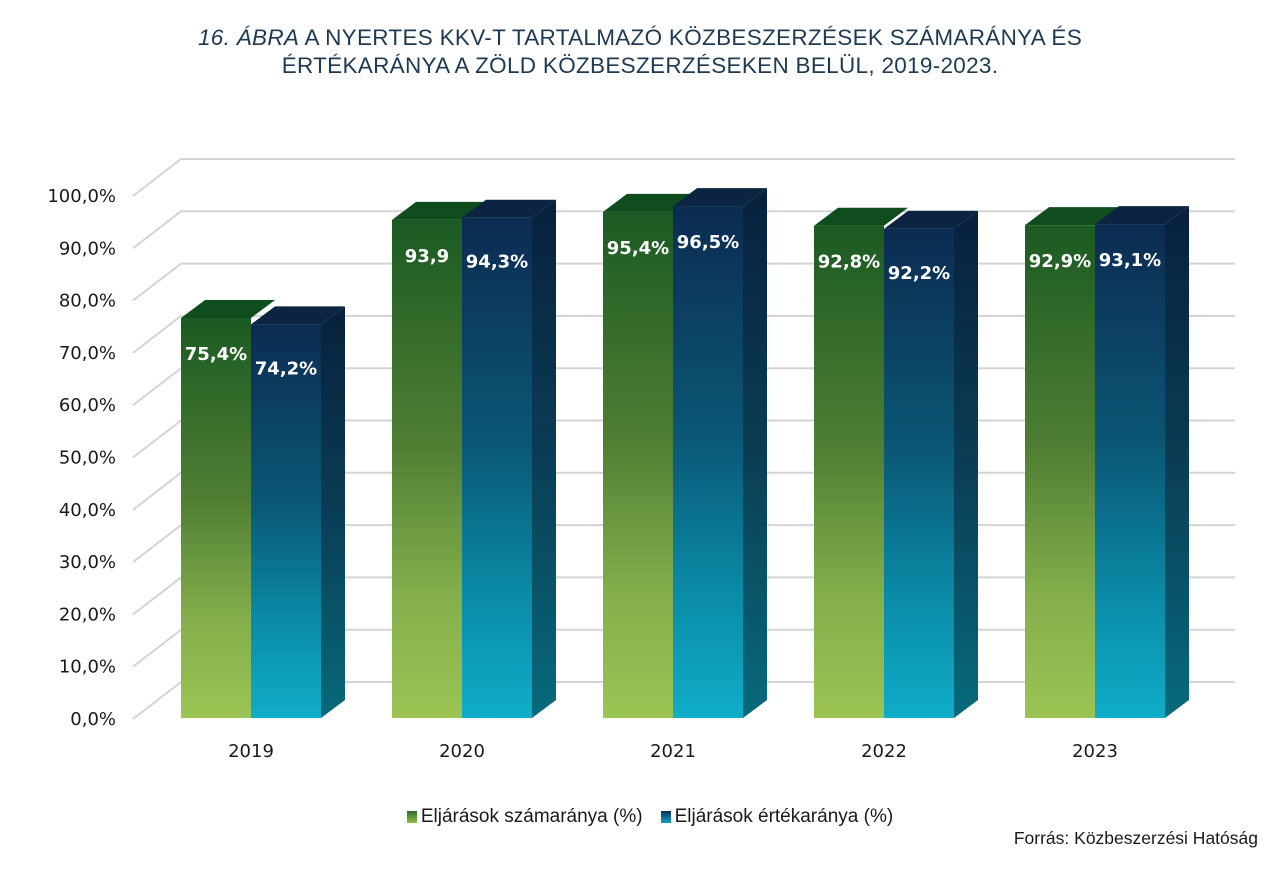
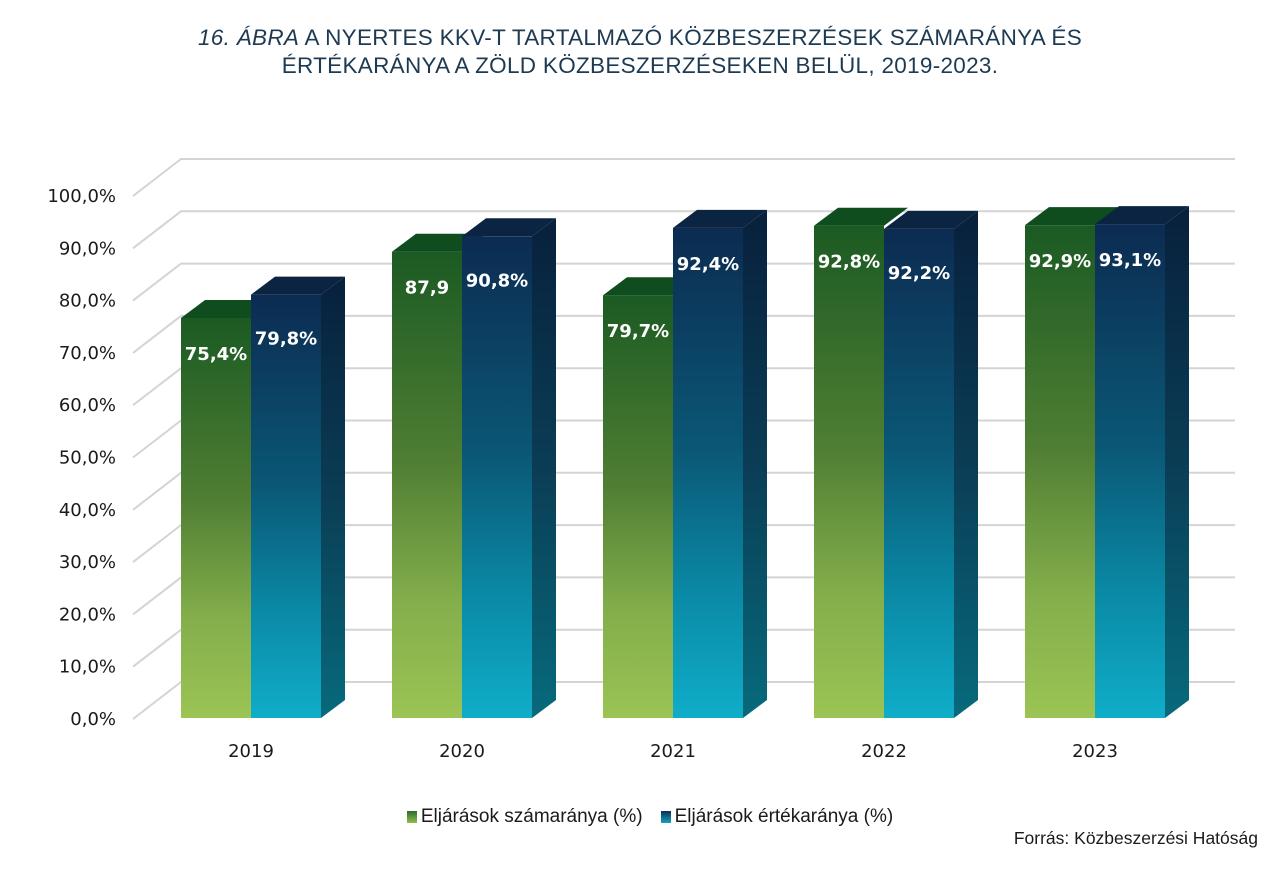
Eljárások értékaránya (%)/2019: 74,2% -> 79,8%
Eljárások számaránya (%)/2020: 93,9 -> 87,9
Eljárások értékaránya (%)/2020: 94,3% -> 90,8%
Eljárások számaránya (%)/2021: 95,4% -> 79,7%
Eljárások értékaránya (%)/2021: 96,5% -> 92,4%
